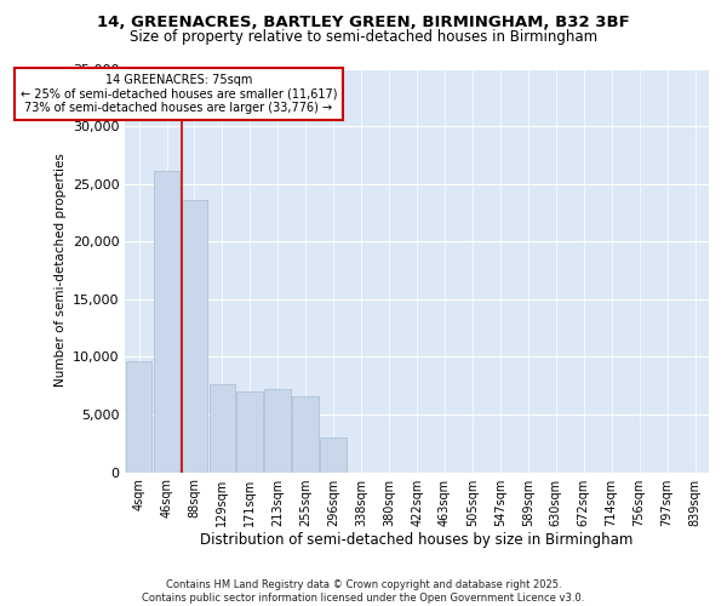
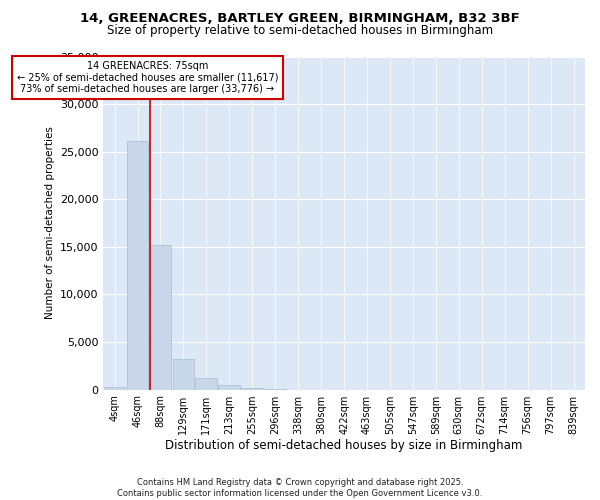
4sqm: 9,600 -> 300
88sqm: 23,600 -> 15,200
129sqm: 7,600 -> 3,200
171sqm: 7,000 -> 1,200
213sqm: 7,200 -> 400
255sqm: 6,600 -> 200
296sqm: 3,000 -> 0
